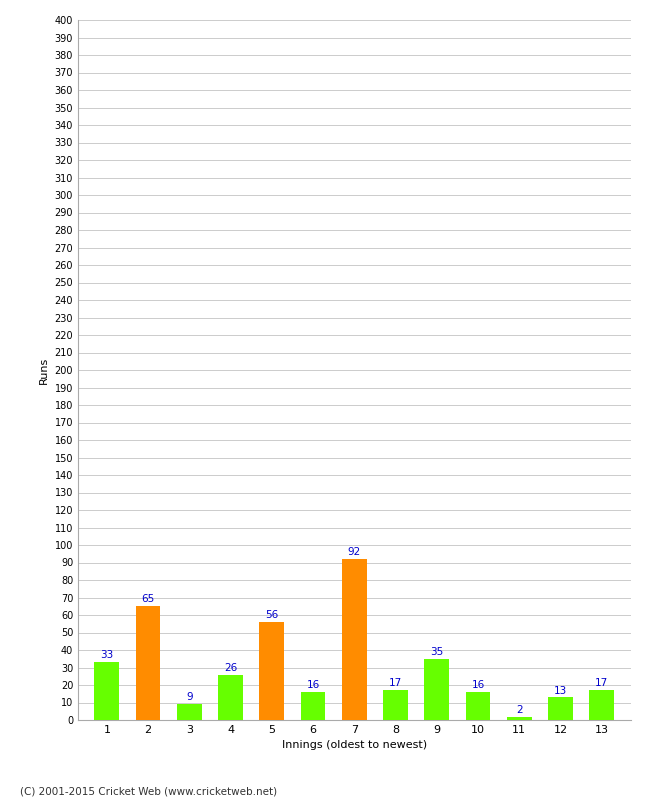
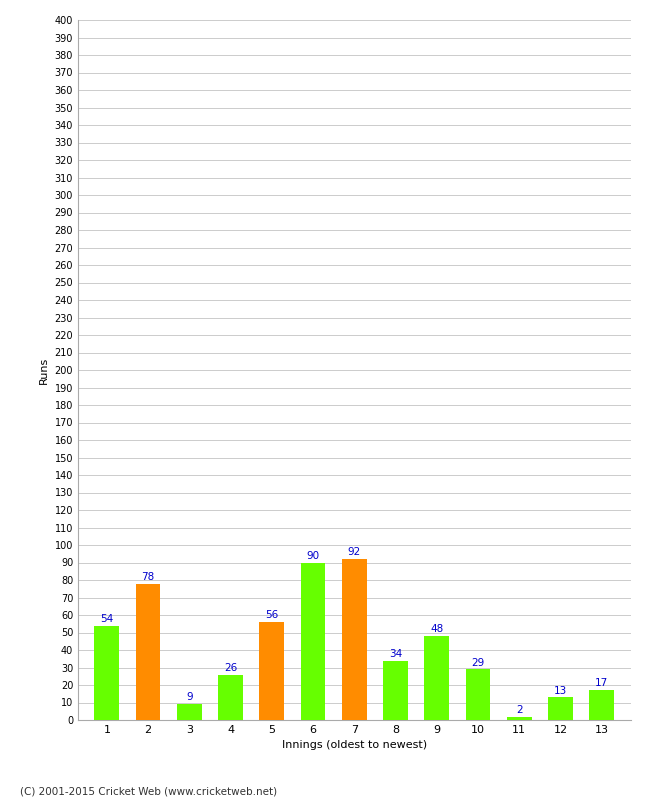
1: 33 -> 54
2: 65 -> 78
6: 16 -> 90
8: 17 -> 34
9: 35 -> 48
10: 16 -> 29
